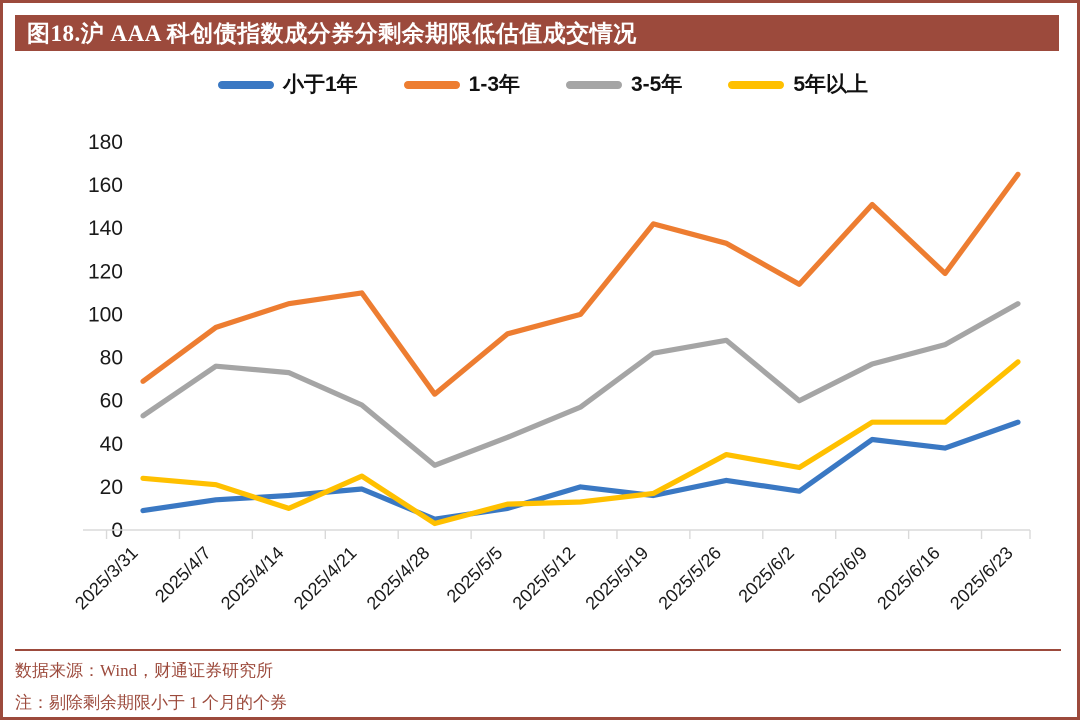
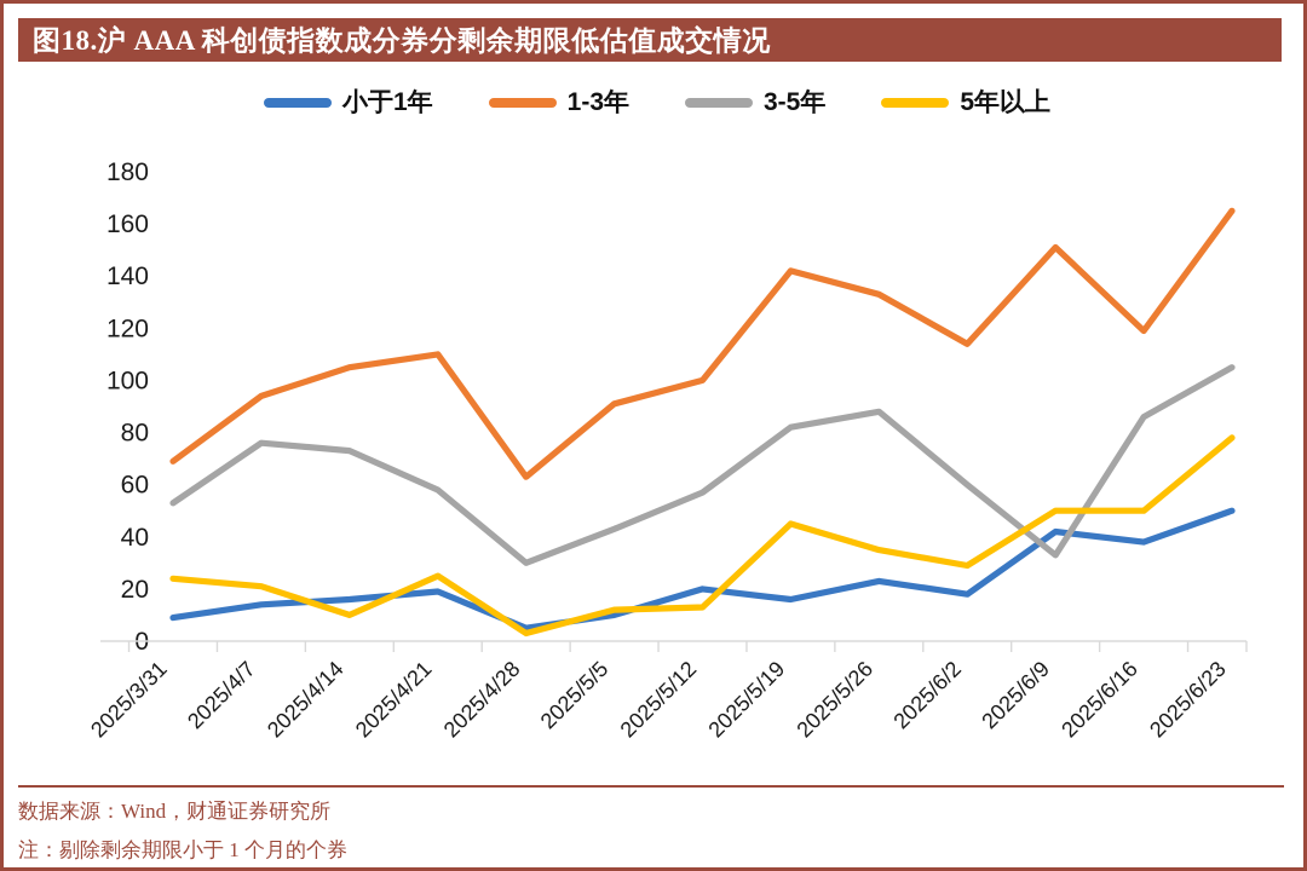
5年以上/2025/5/19: 17 -> 45
3-5年/2025/6/9: 77 -> 33
